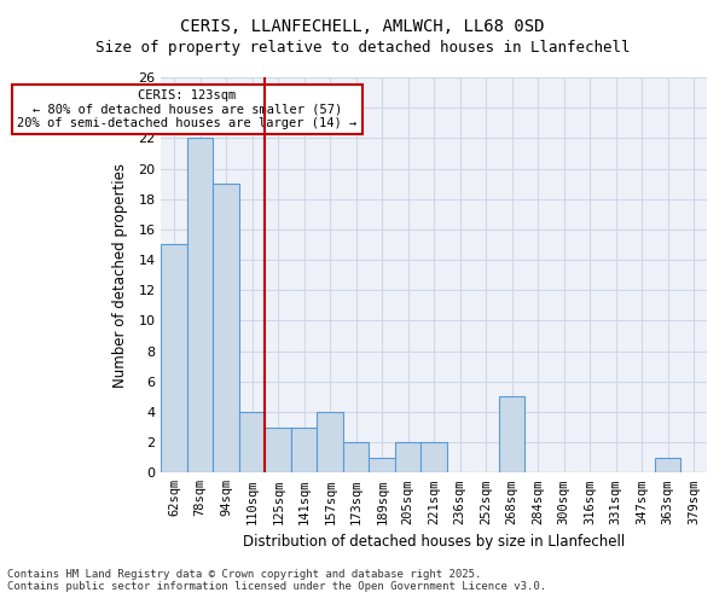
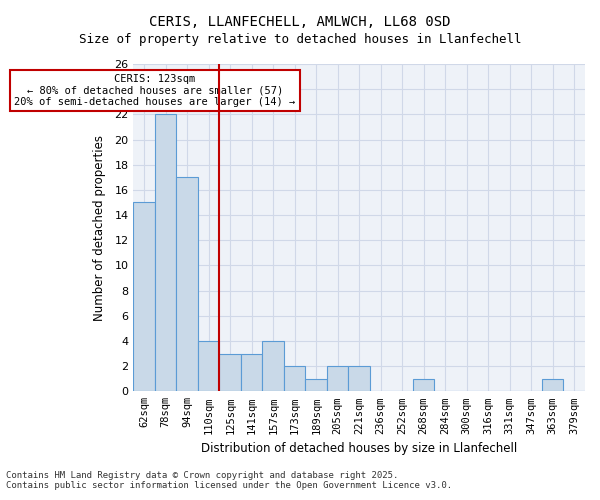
94sqm: 19 -> 17
268sqm: 5 -> 1
